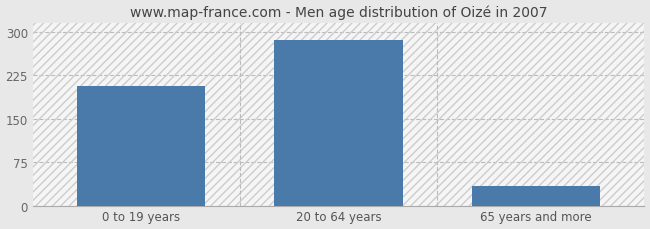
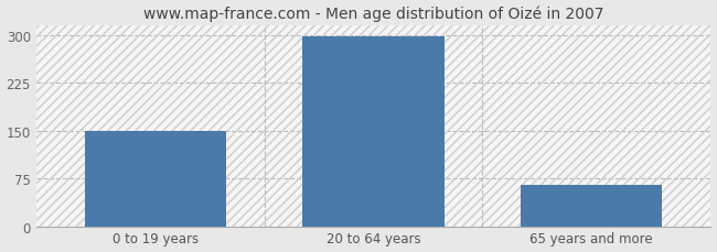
0 to 19 years: 206 -> 150
20 to 64 years: 286 -> 298
65 years and more: 34 -> 65
